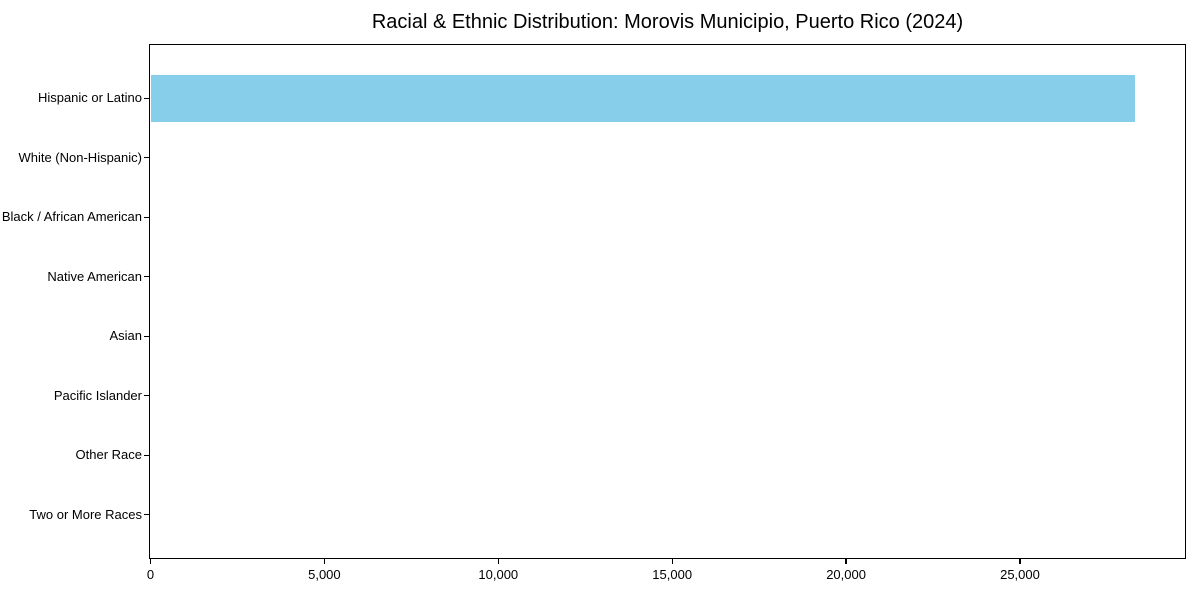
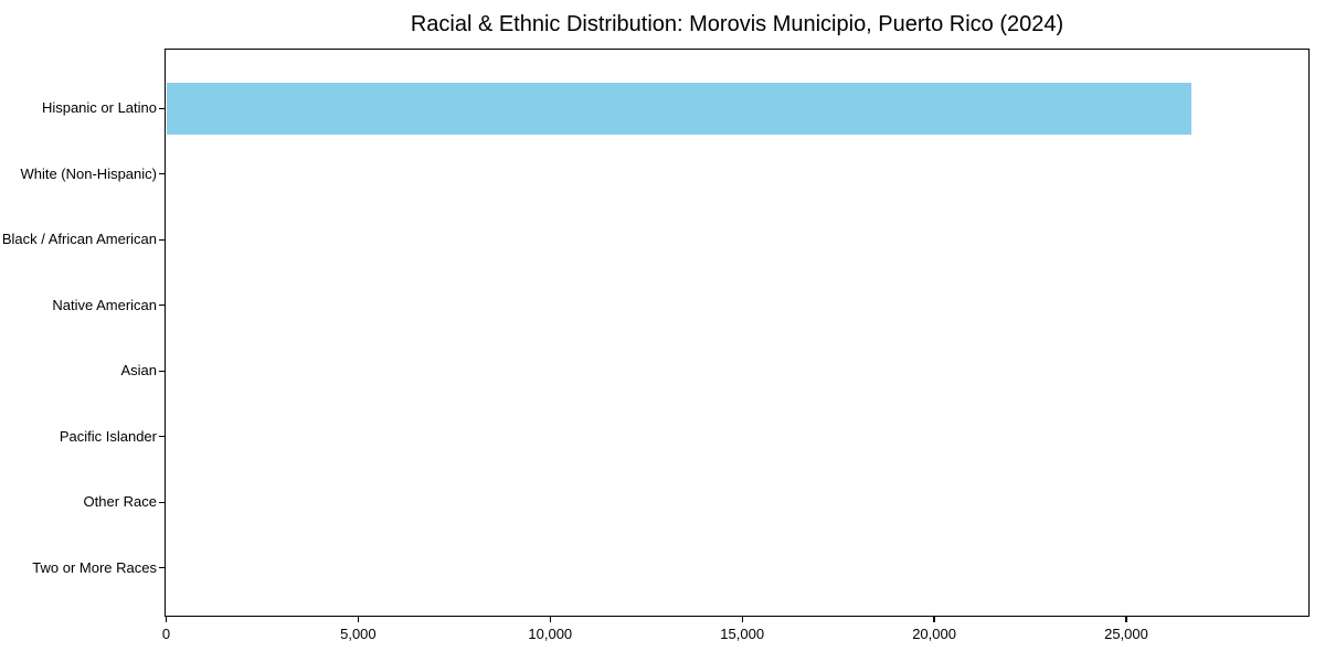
Hispanic or Latino: 28300 -> 26700
